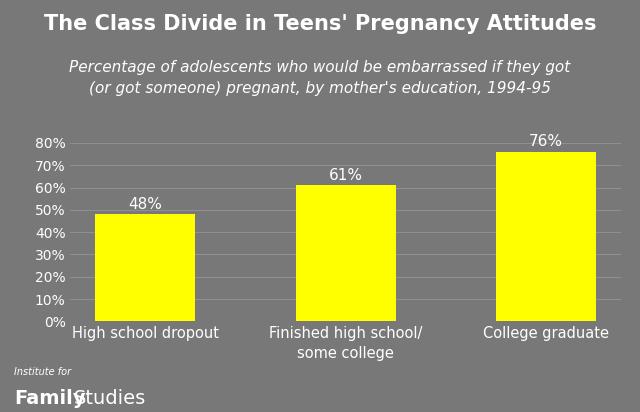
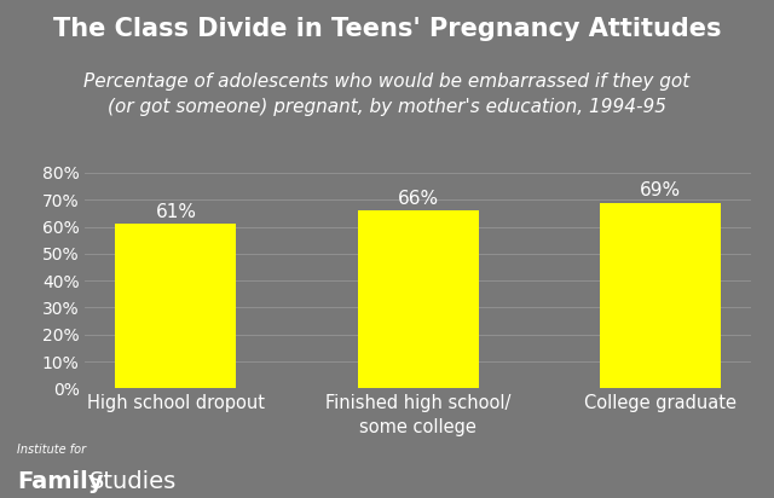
High school dropout: 48% -> 61%
Finished high school/ some college: 61% -> 66%
College graduate: 76% -> 69%
